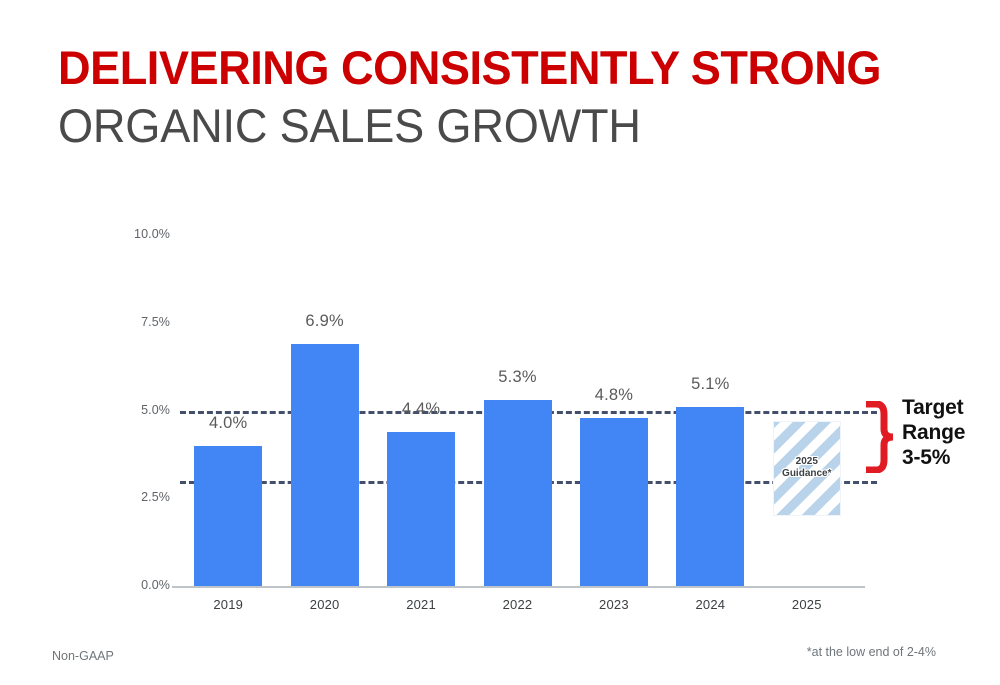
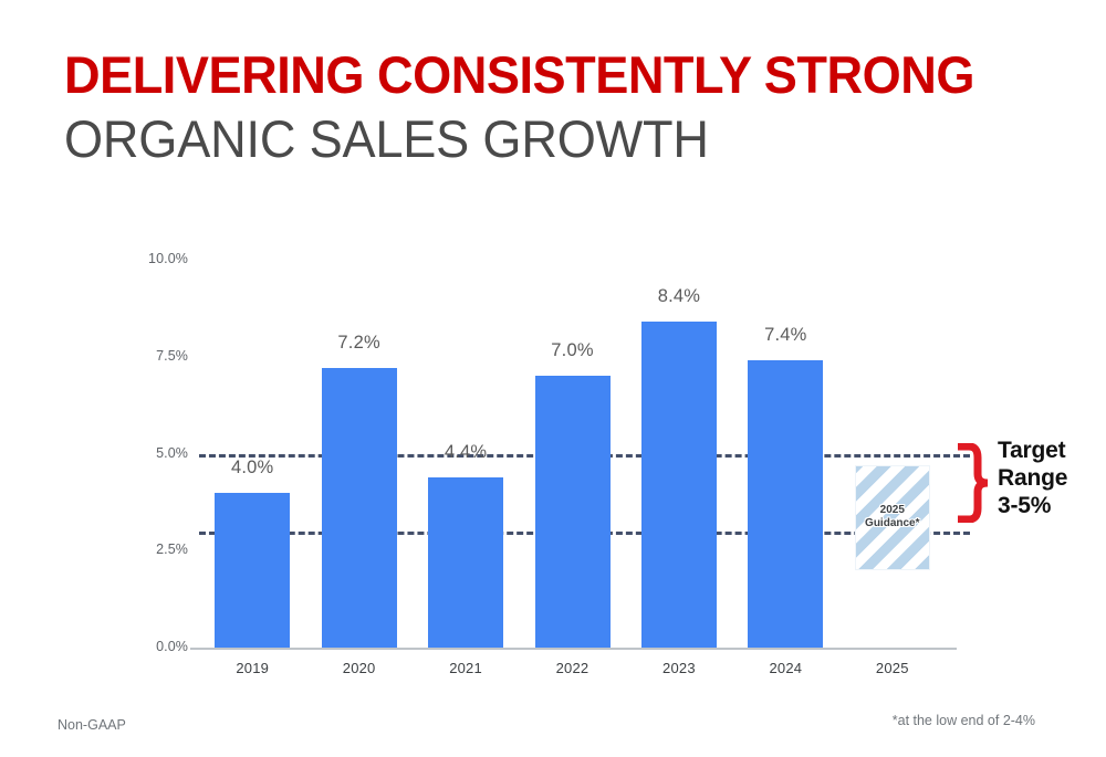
2020: 6.9% -> 7.2%
2022: 5.3% -> 7.0%
2023: 4.8% -> 8.4%
2024: 5.1% -> 7.4%
